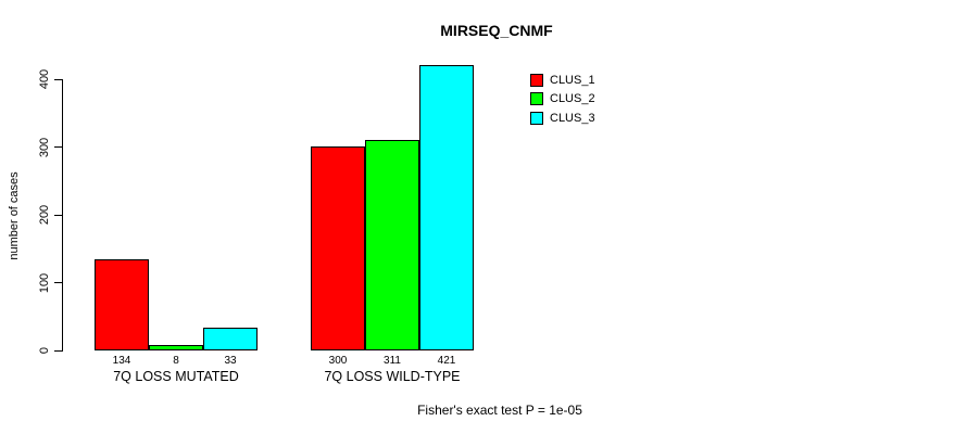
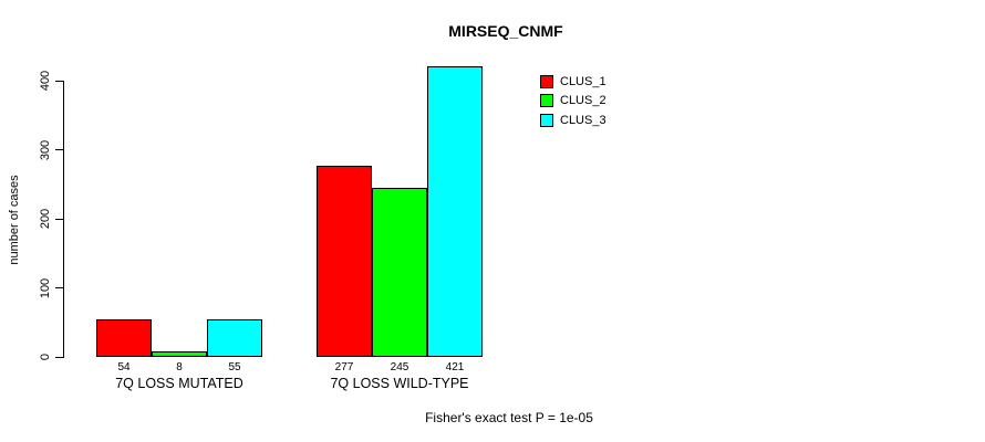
CLUS_1/7Q LOSS MUTATED: 134 -> 54
CLUS_3/7Q LOSS MUTATED: 33 -> 55
CLUS_1/7Q LOSS WILD-TYPE: 300 -> 277
CLUS_2/7Q LOSS WILD-TYPE: 311 -> 245
